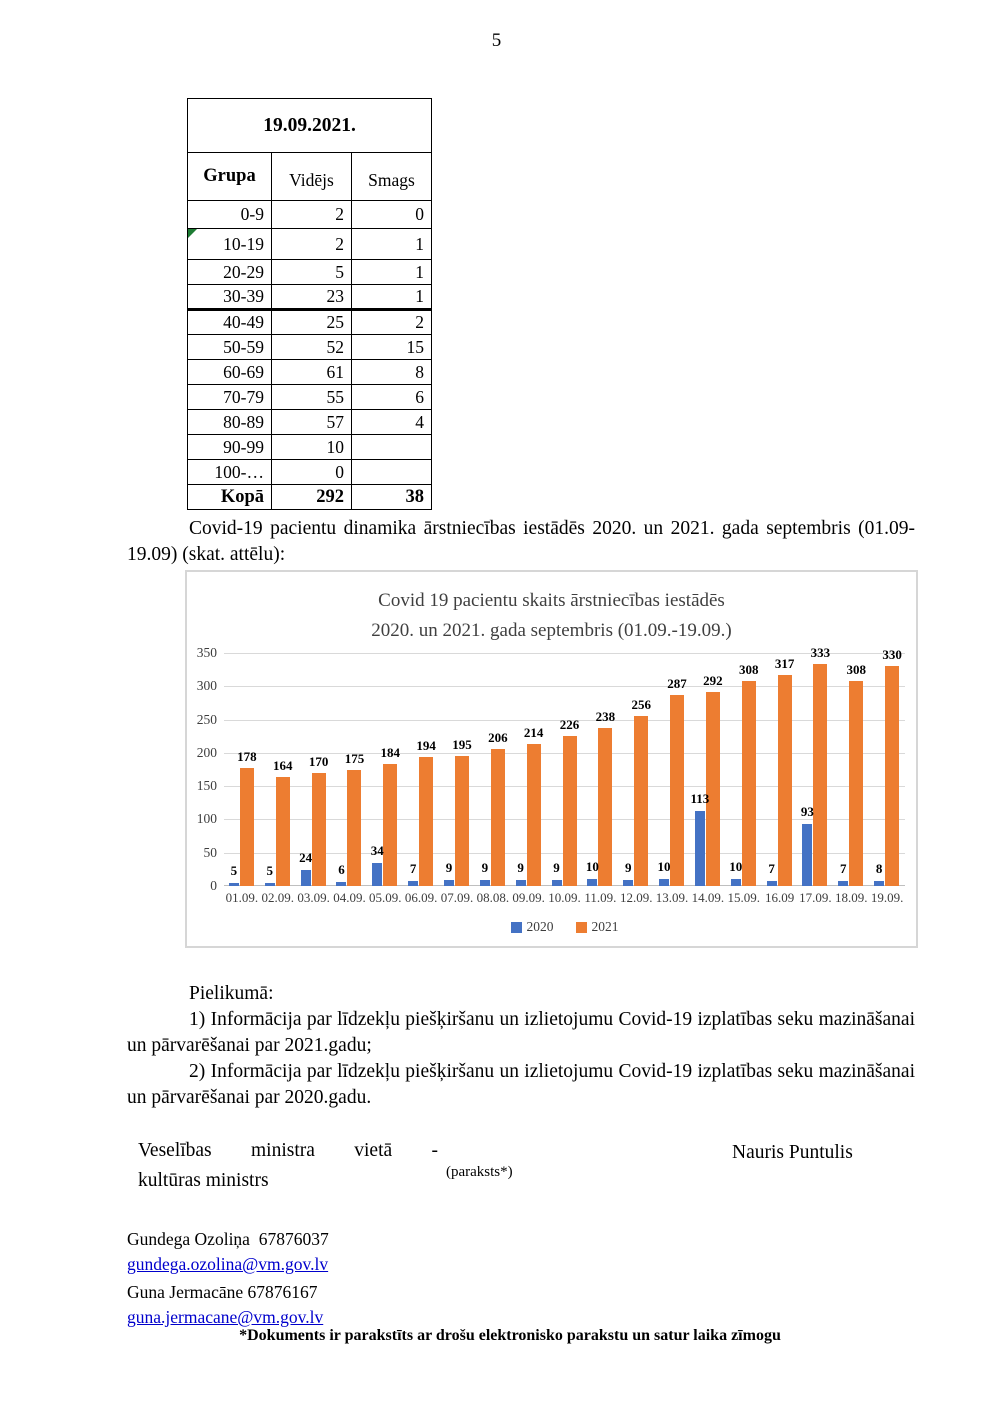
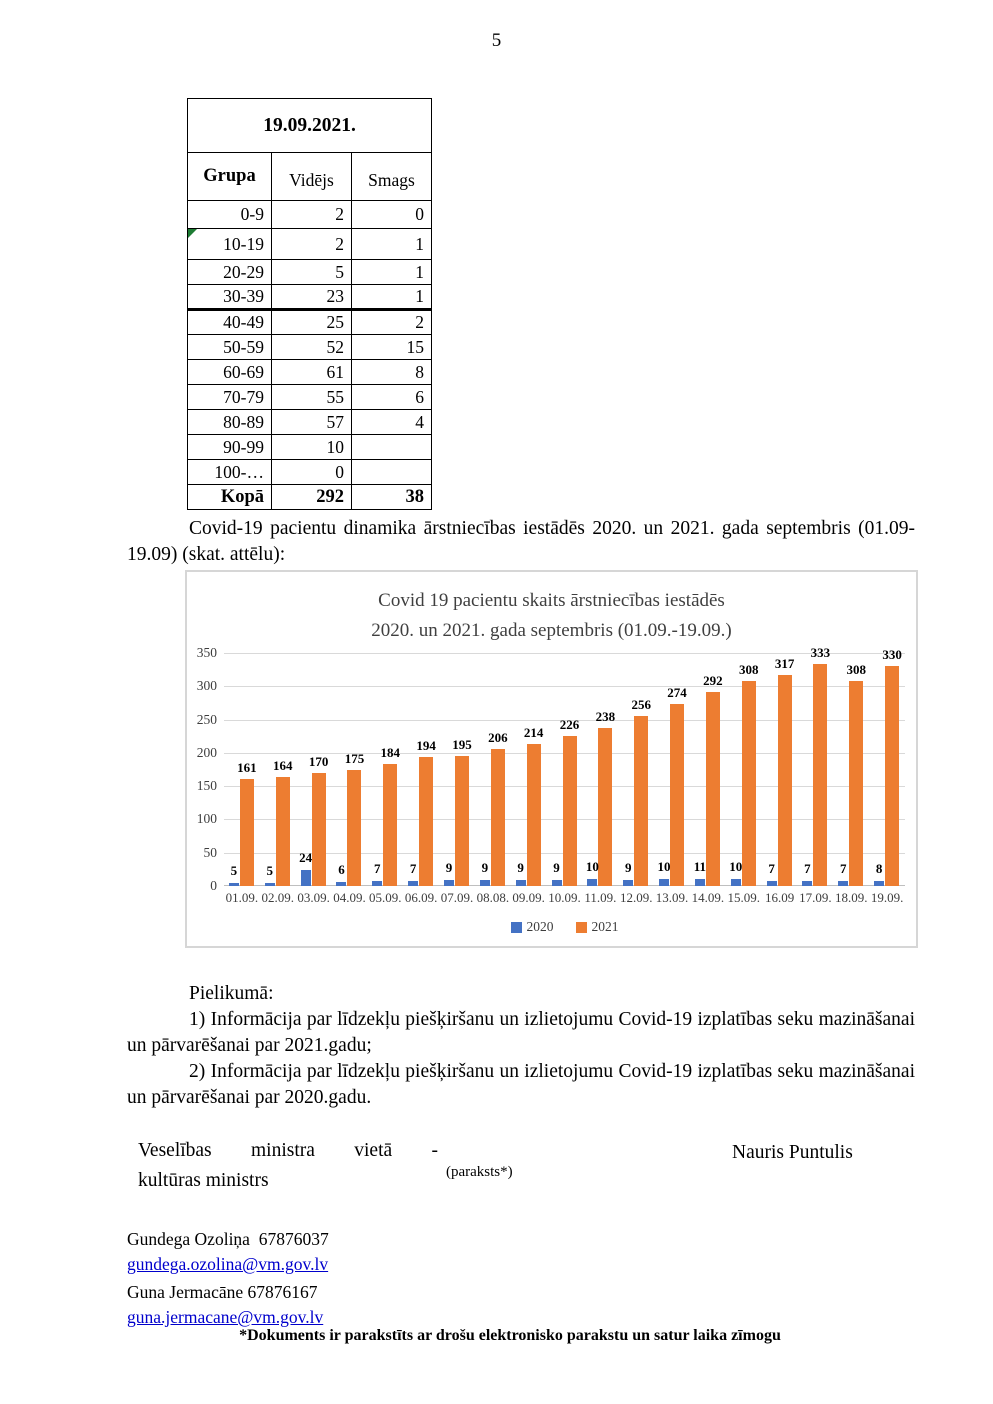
2021/01.09.: 178 -> 161
2020/05.09.: 34 -> 7
2021/13.09.: 287 -> 274
2020/14.09.: 113 -> 11
2020/17.09.: 93 -> 7
